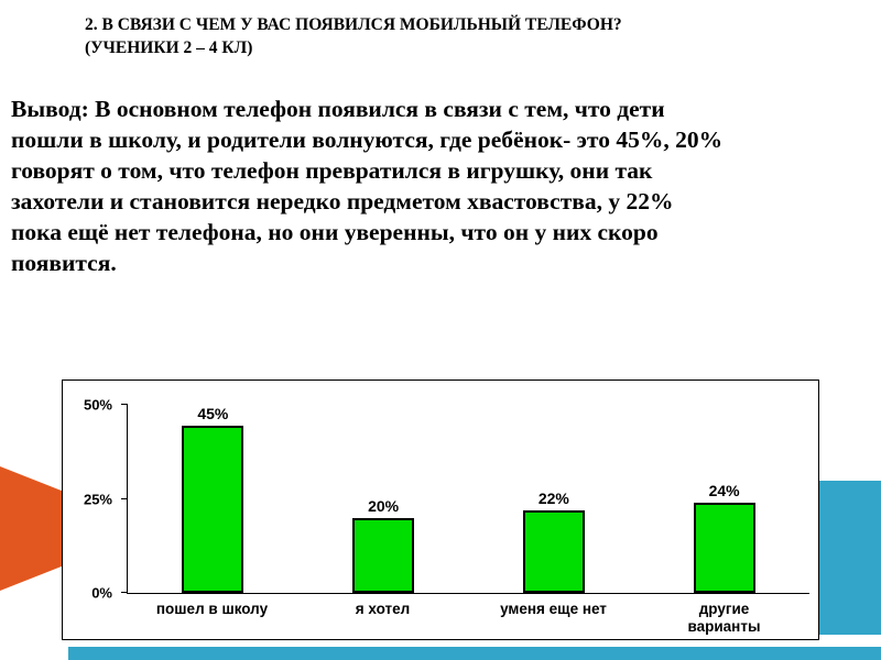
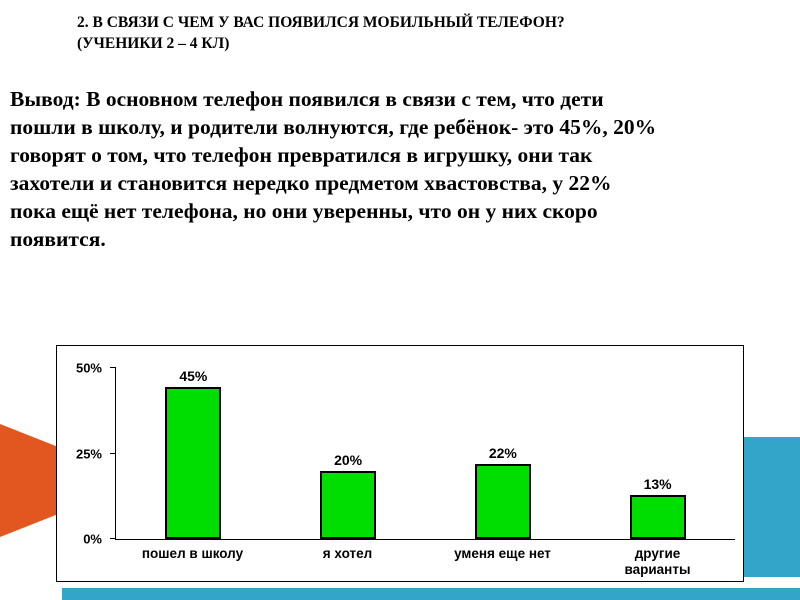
другие варианты: 24% -> 13%
